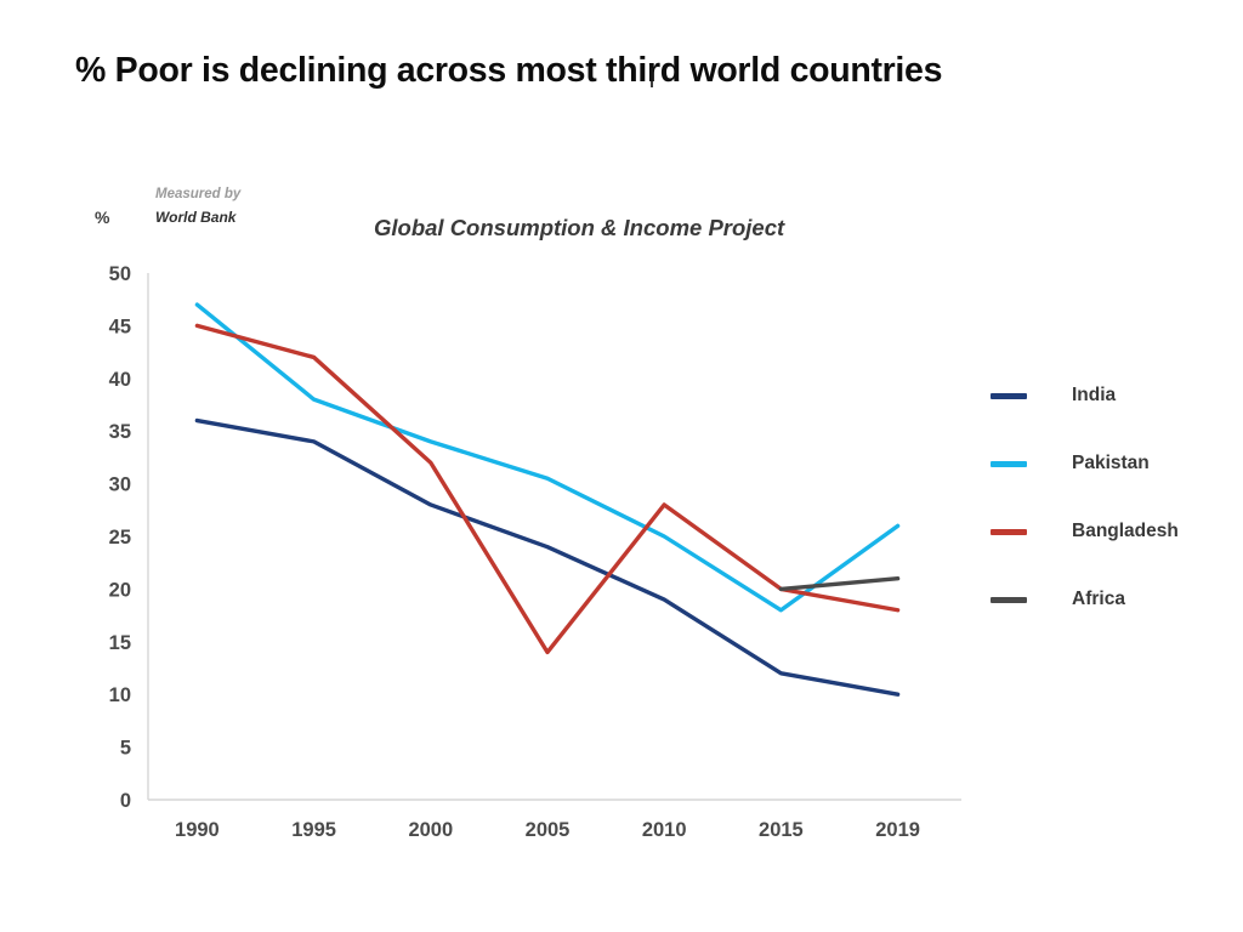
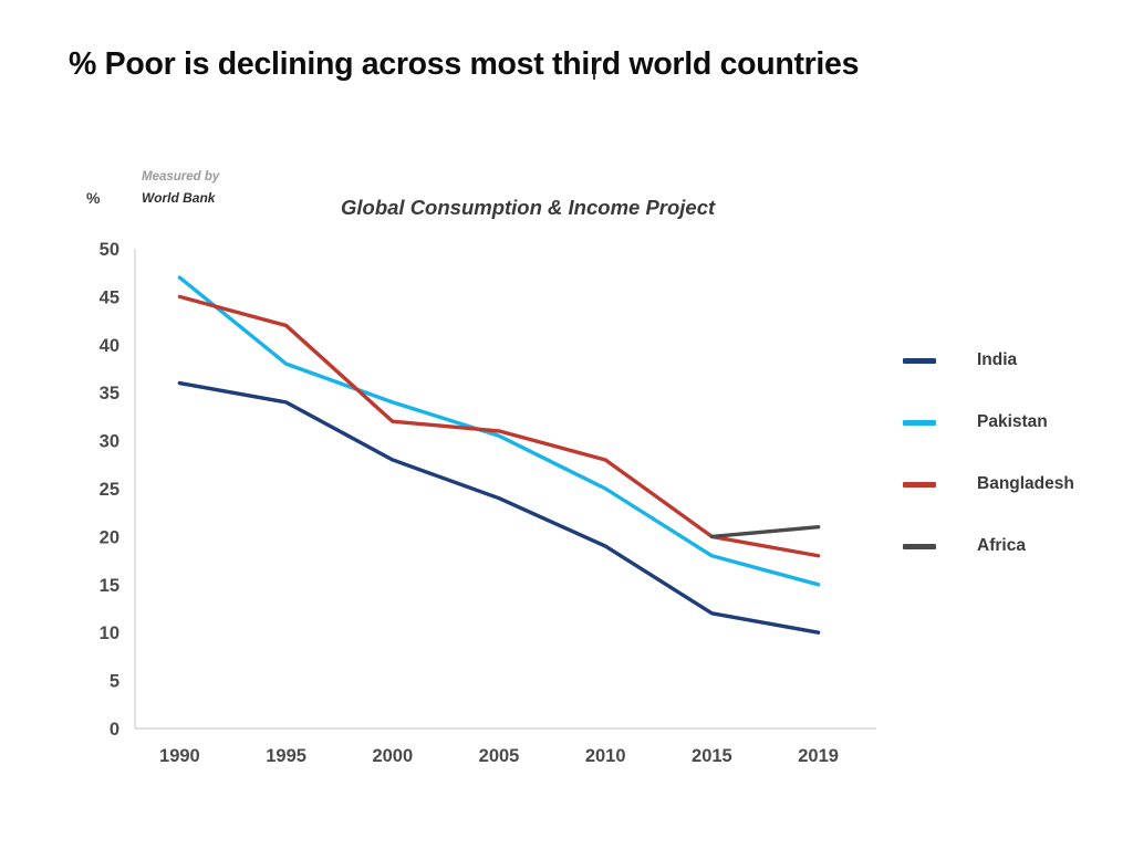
Bangladesh/2005: 14 -> 31
Pakistan/2019: 26 -> 15
